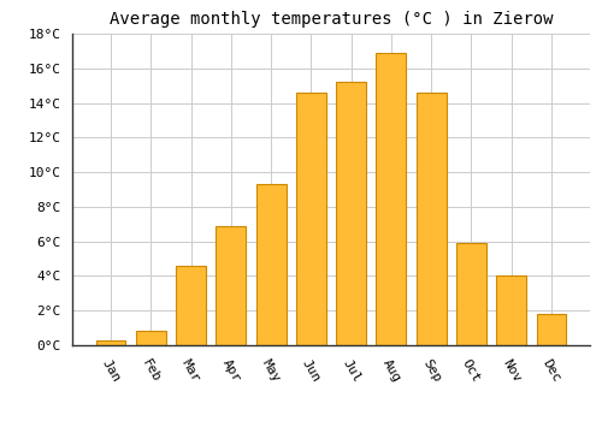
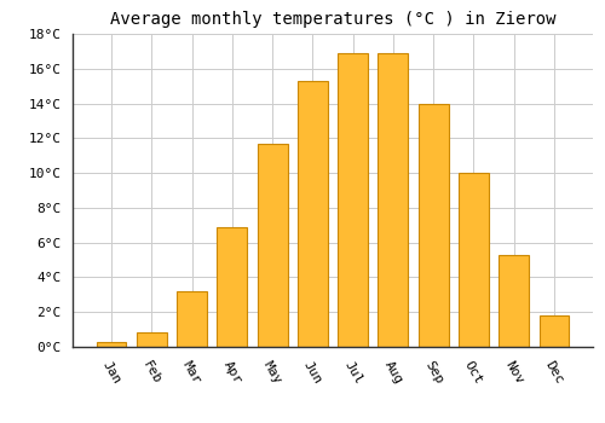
Mar: 4.6°C -> 3.2°C
May: 9.3°C -> 11.7°C
Jun: 14.6°C -> 15.3°C
Jul: 15.2°C -> 16.9°C
Sep: 14.6°C -> 14.0°C
Oct: 5.9°C -> 10.0°C
Nov: 4.0°C -> 5.3°C
